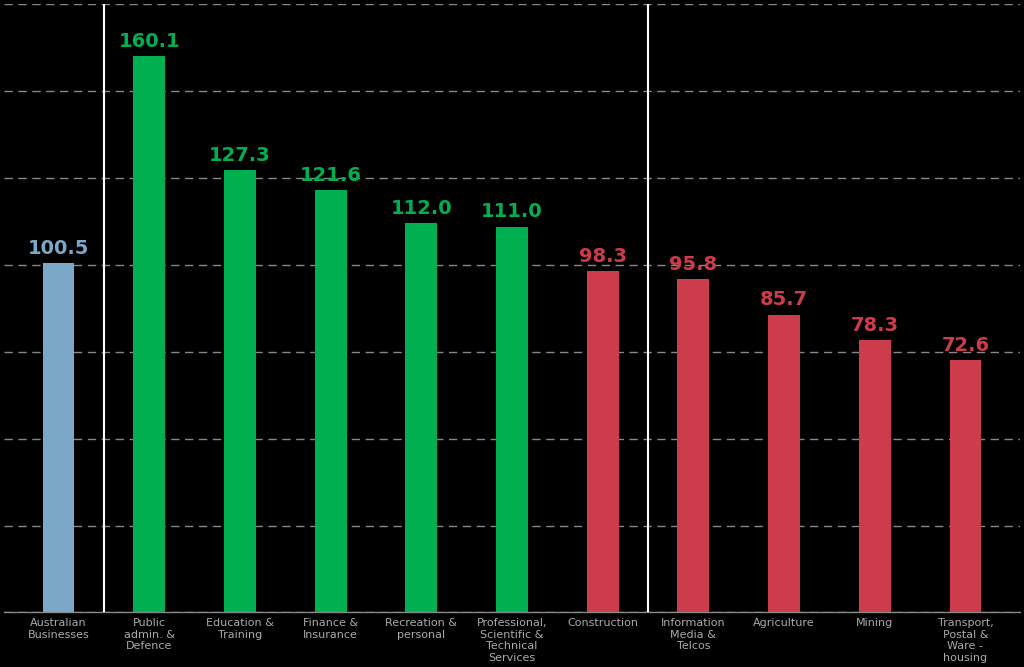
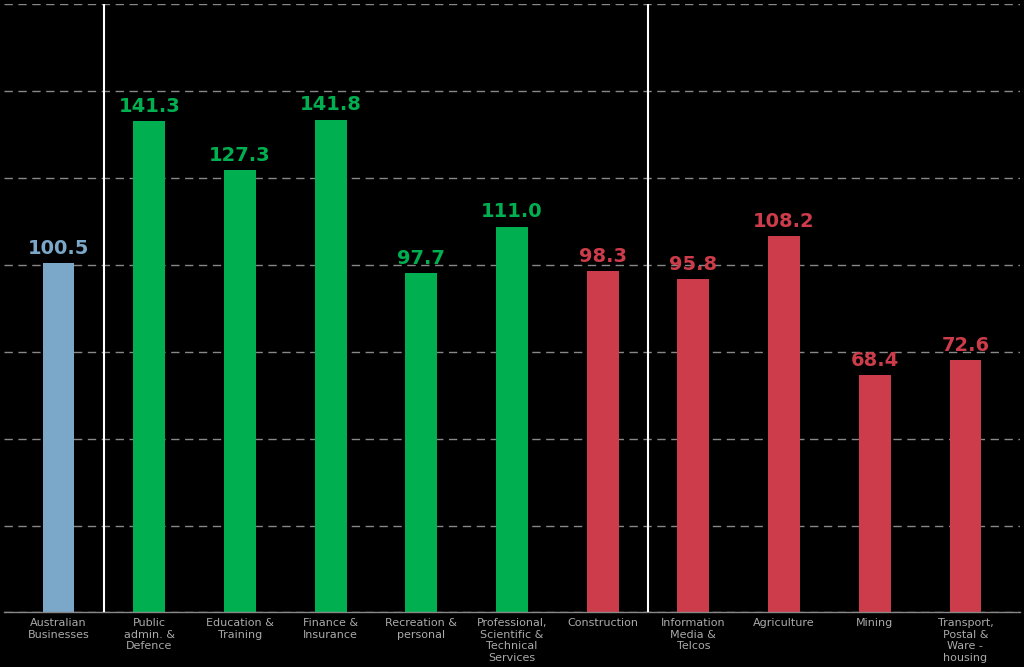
Public admin. & Defence: 160.1 -> 141.3
Finance & Insurance: 121.6 -> 141.8
Recreation & personal: 112.0 -> 97.7
Agriculture: 85.7 -> 108.2
Mining: 78.3 -> 68.4
